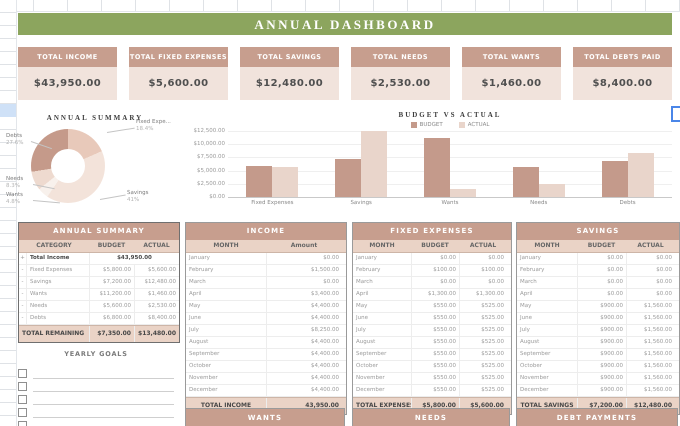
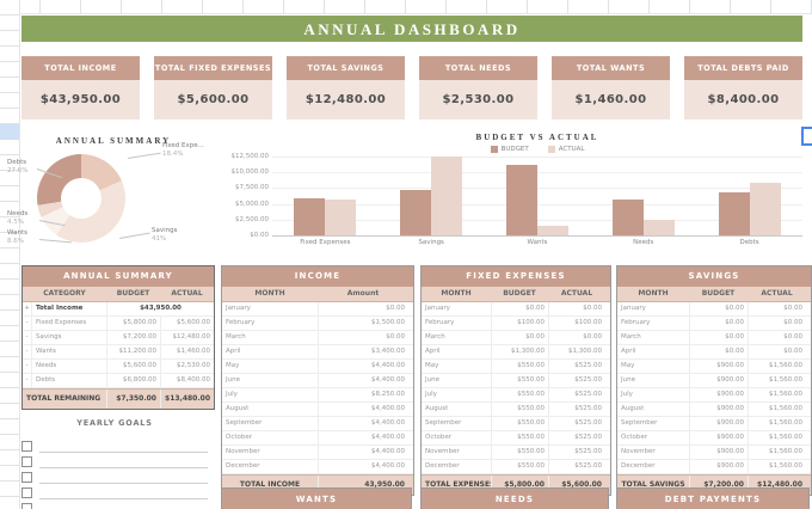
ANNUAL SUMMARY/Wants: 4.8% -> 8.6%
ANNUAL SUMMARY/Needs: 8.3% -> 4.5%
